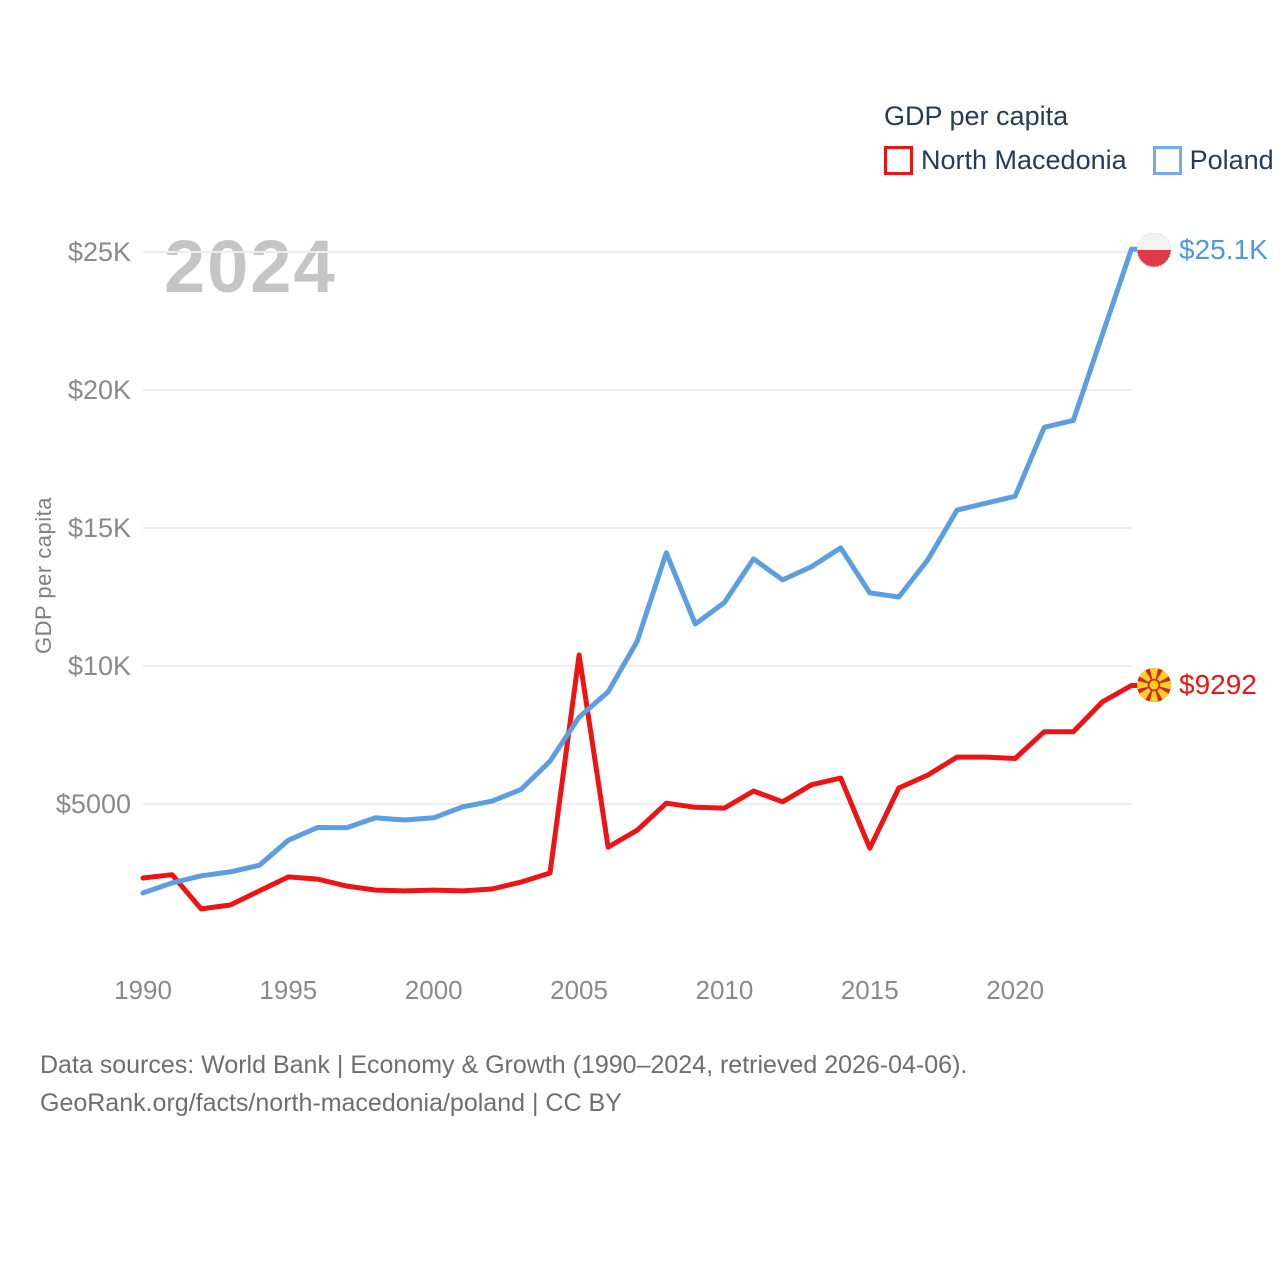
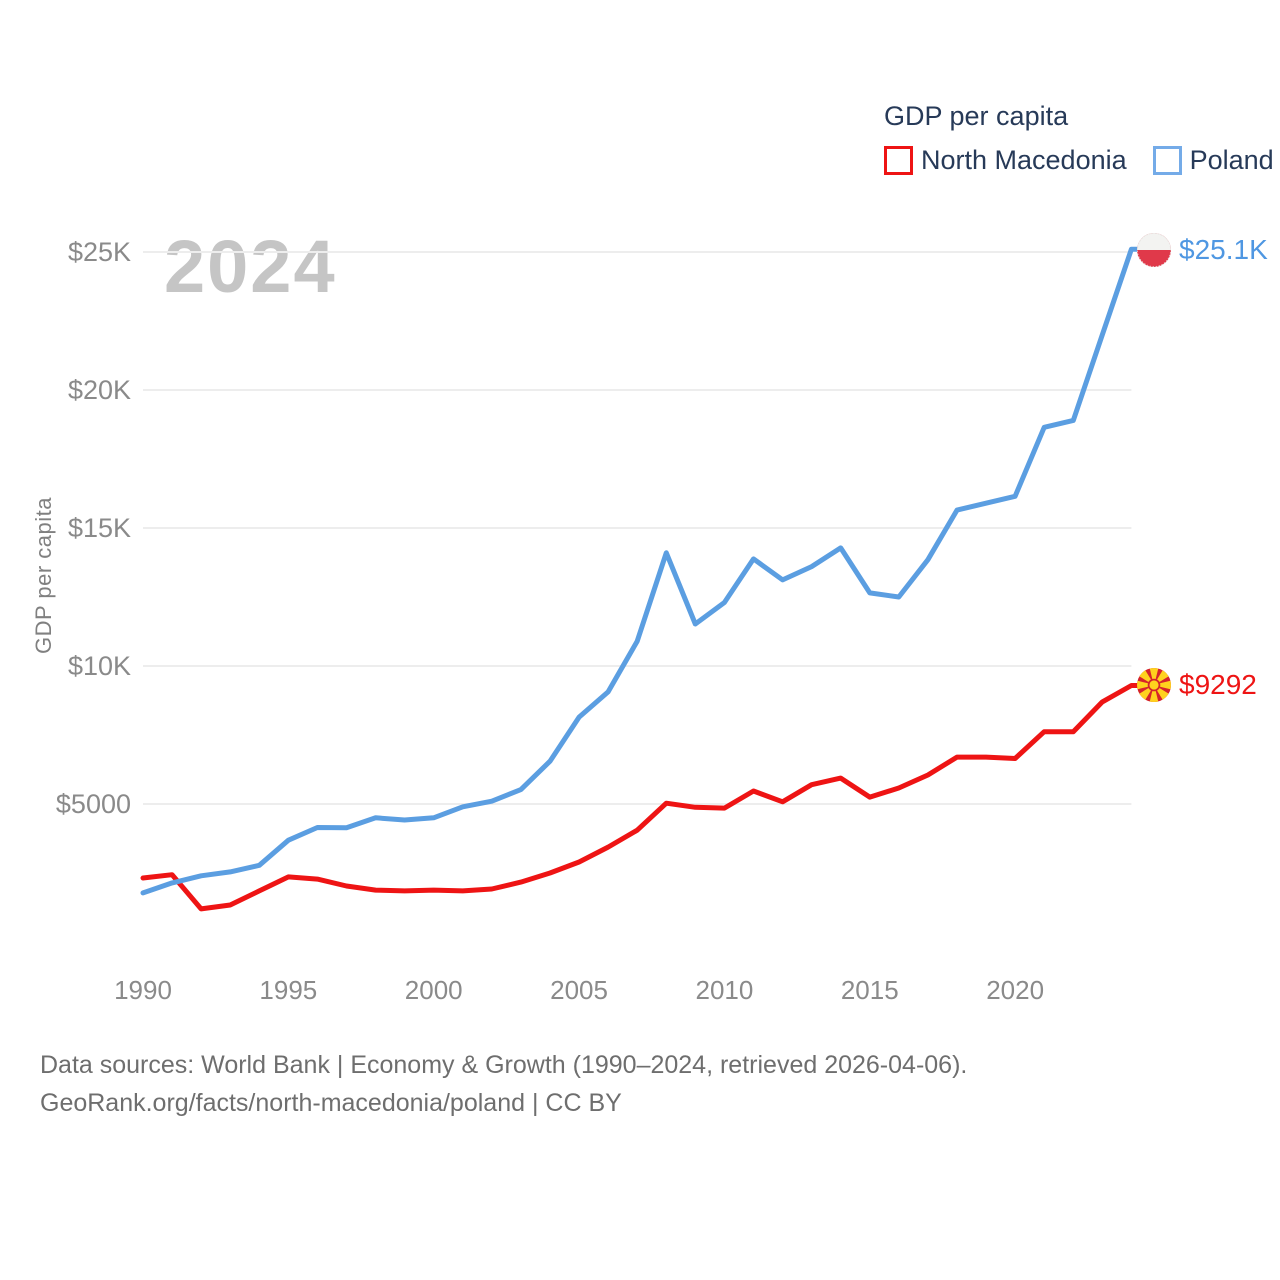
North Macedonia/2005: $10.4K -> $2.9K
North Macedonia/2015: $3.4K -> $5.2K
